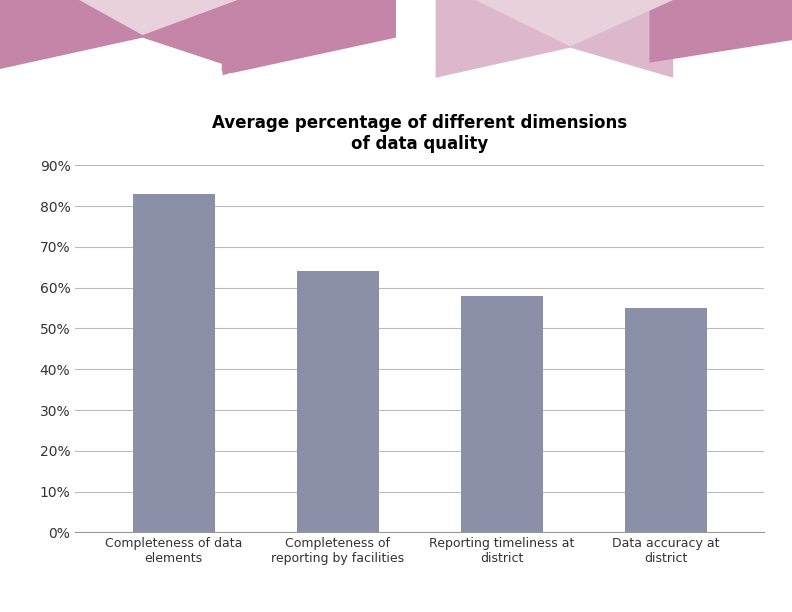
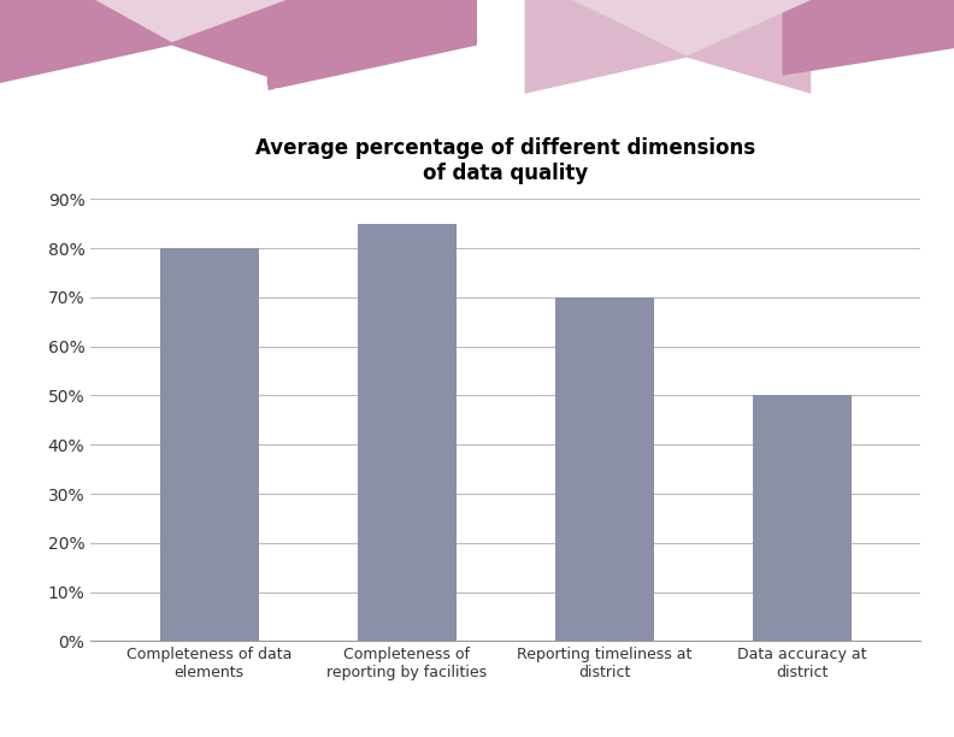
Completeness of data elements: 83% -> 80%
Completeness of reporting by facilities: 64% -> 85%
Reporting timeliness at district: 58% -> 70%
Data accuracy at district: 55% -> 50%
